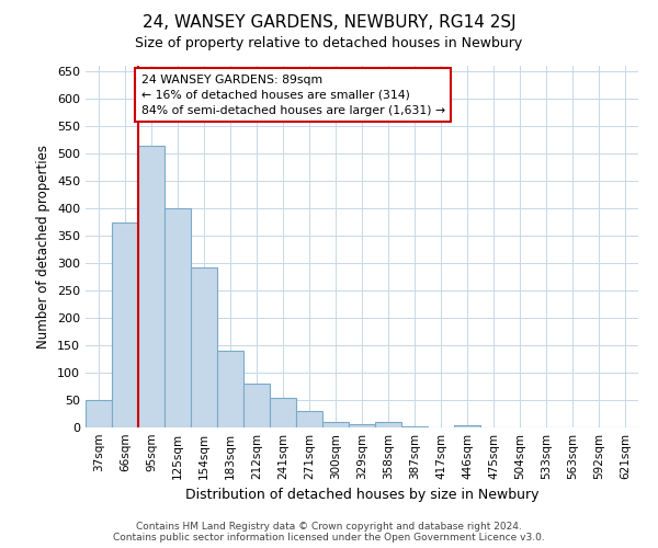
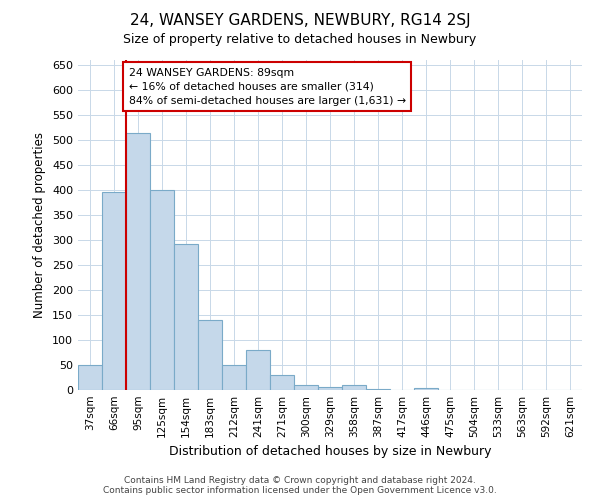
66sqm: 375 -> 396
212sqm: 80 -> 50
241sqm: 55 -> 80
